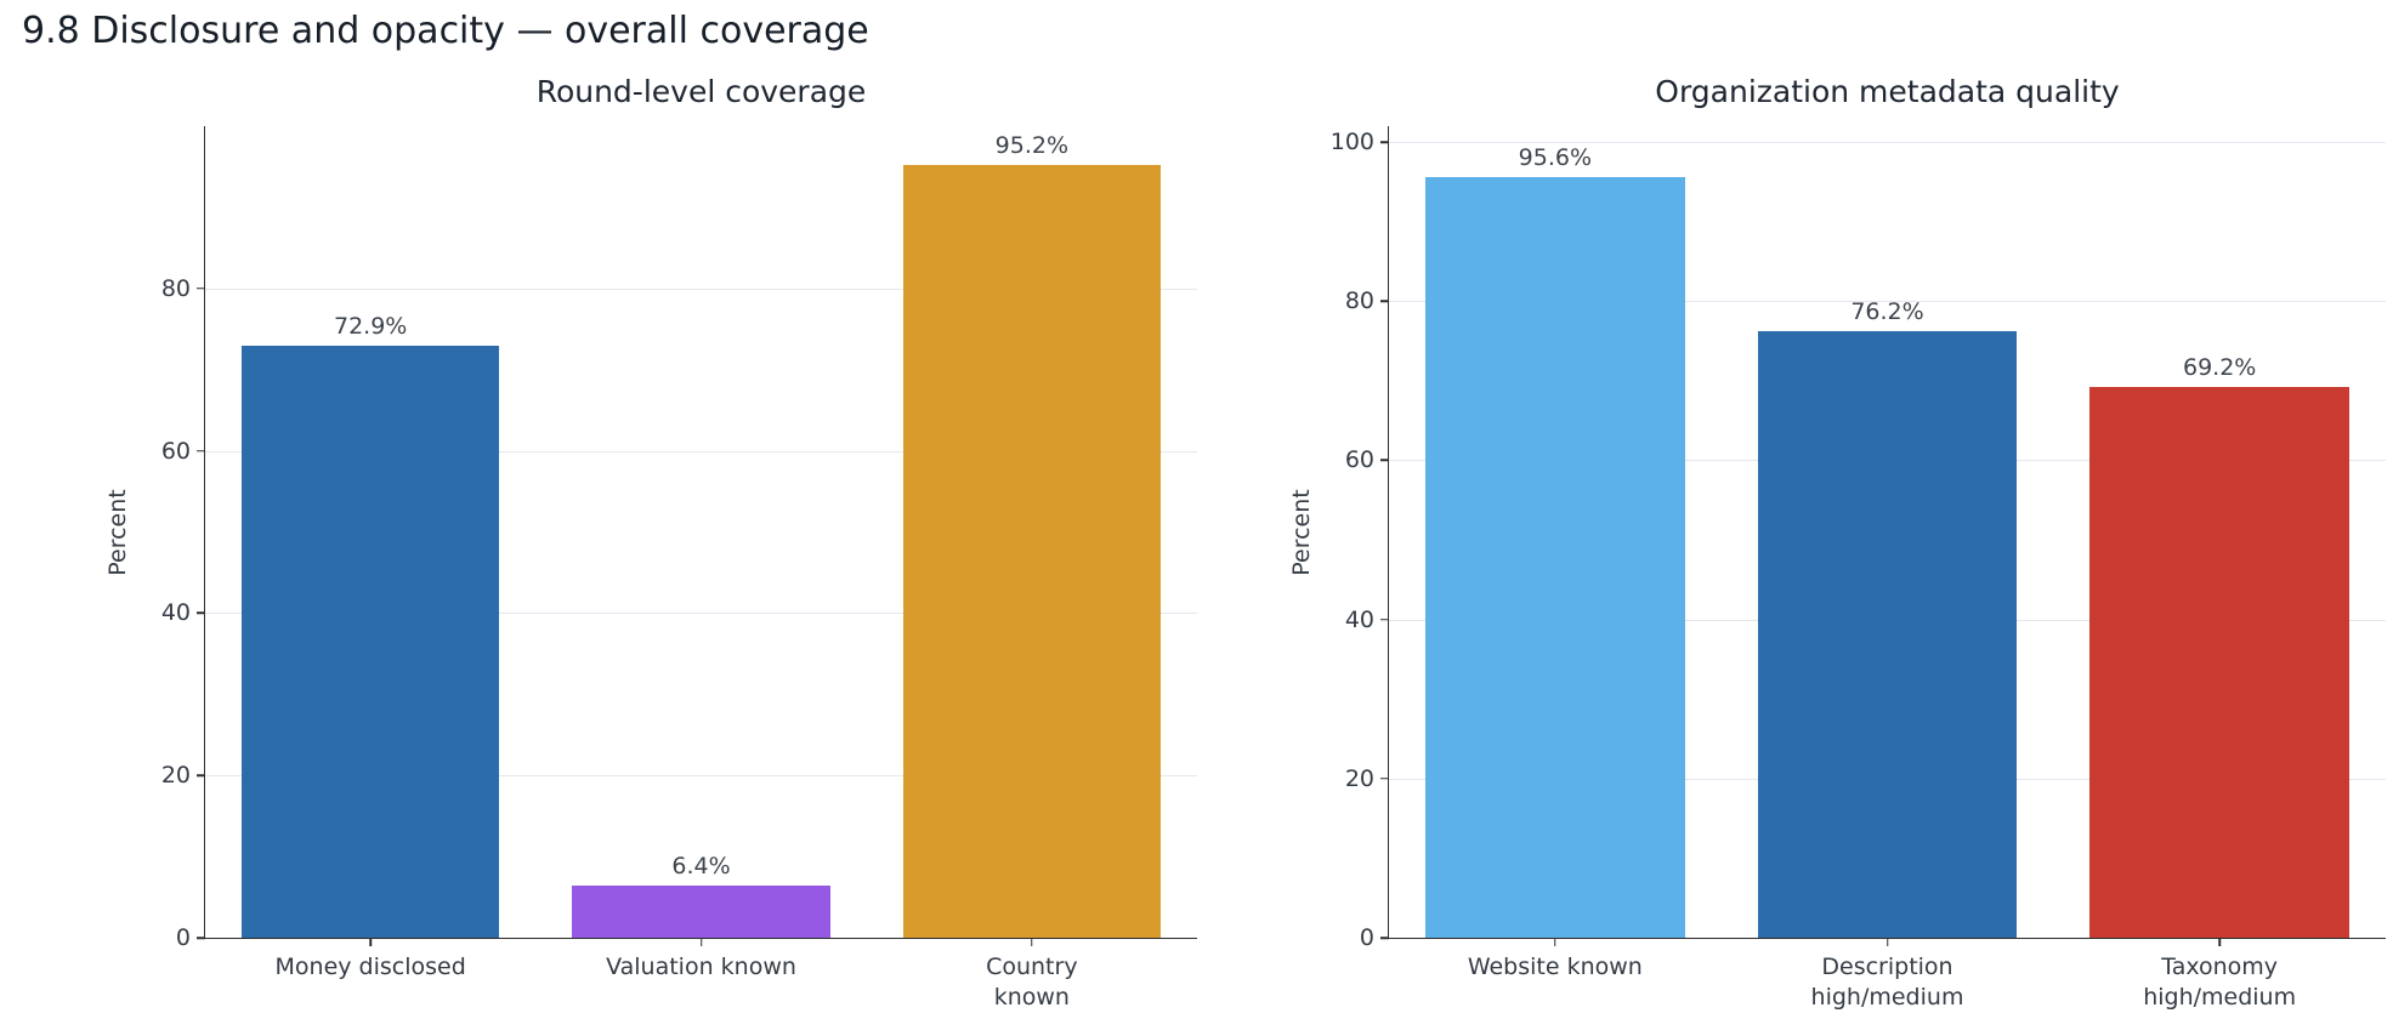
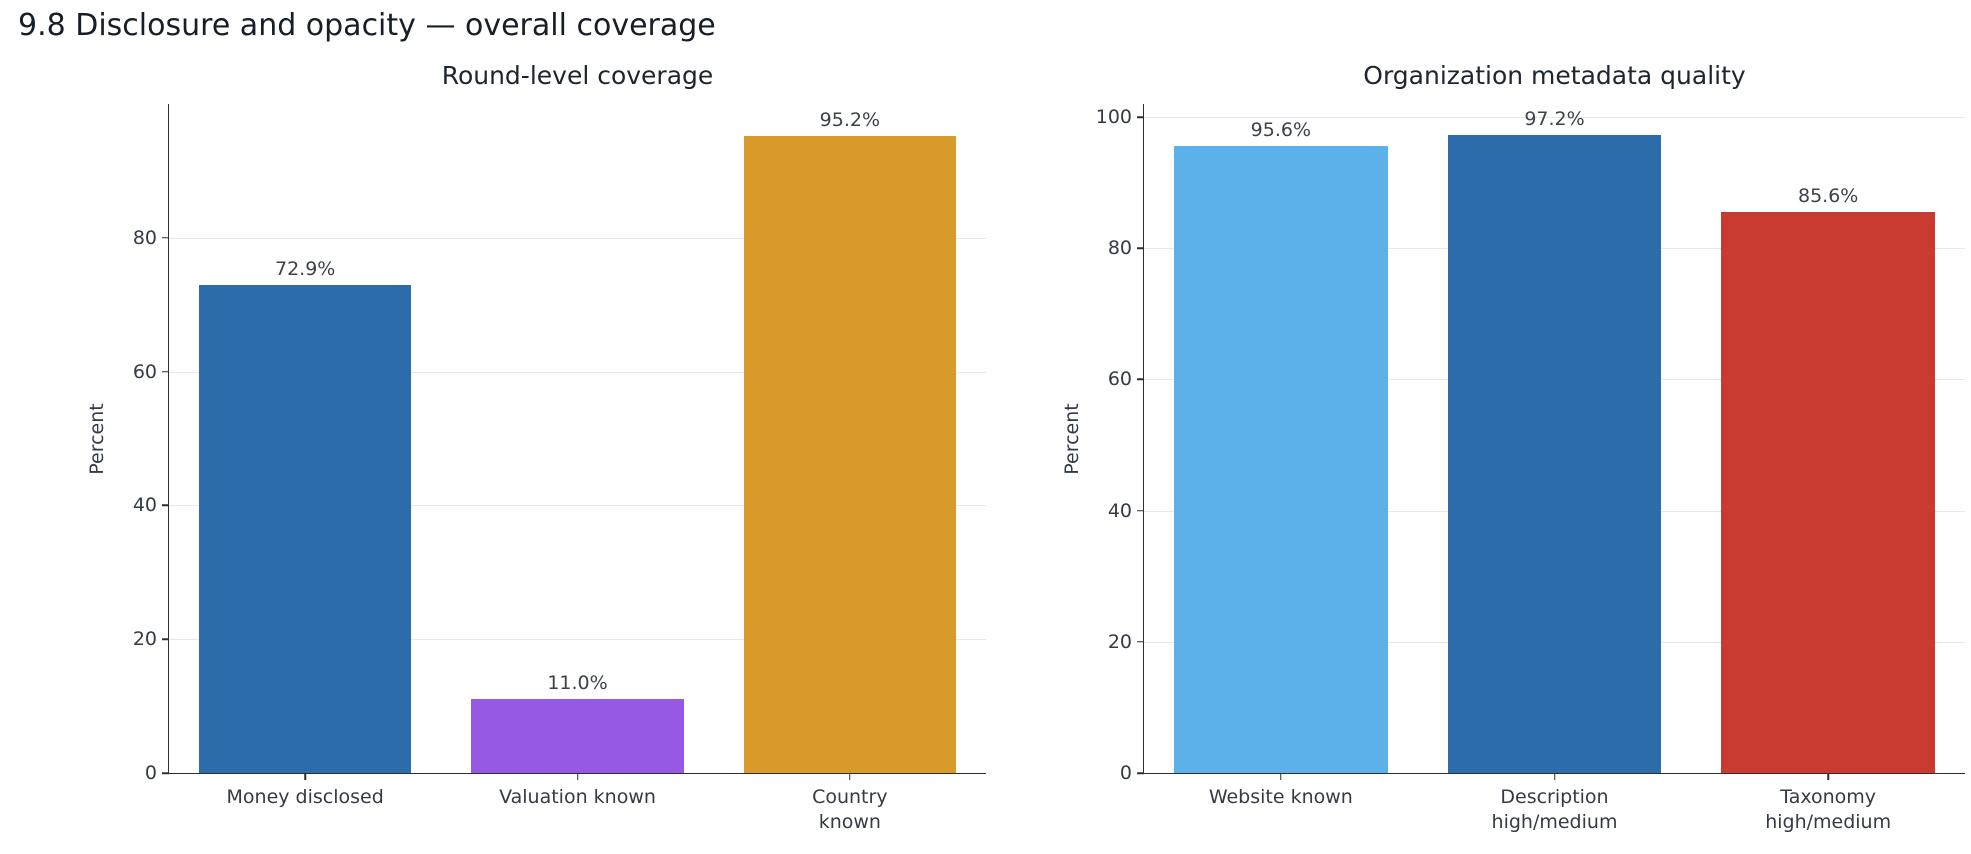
Round-level coverage/Valuation known: 6.4% -> 11.0%
Organization metadata quality/Description high/medium: 76.2% -> 97.2%
Organization metadata quality/Taxonomy high/medium: 69.2% -> 85.6%
